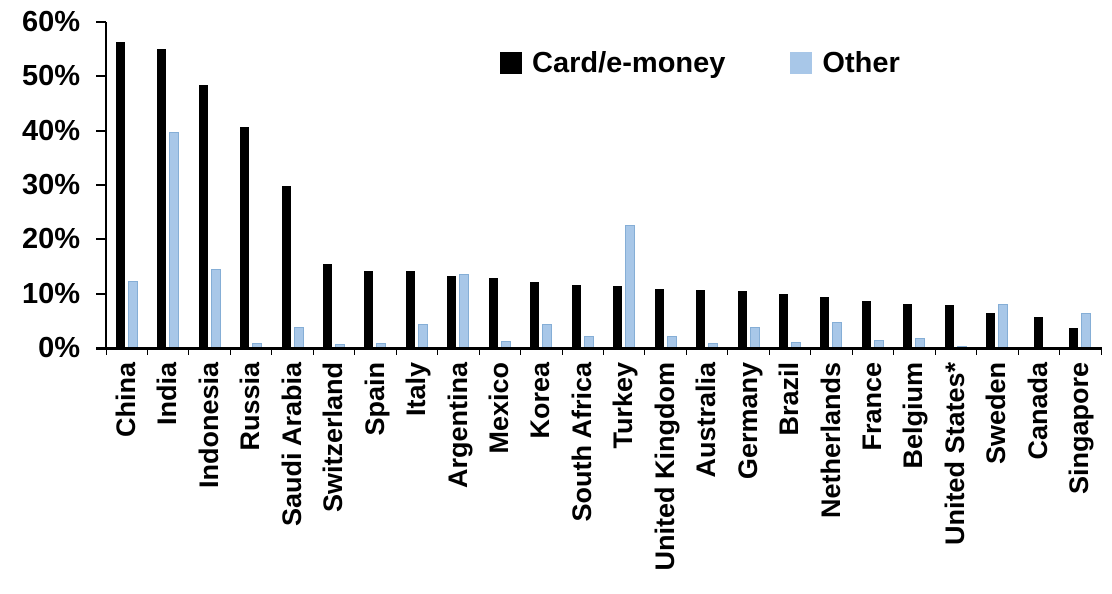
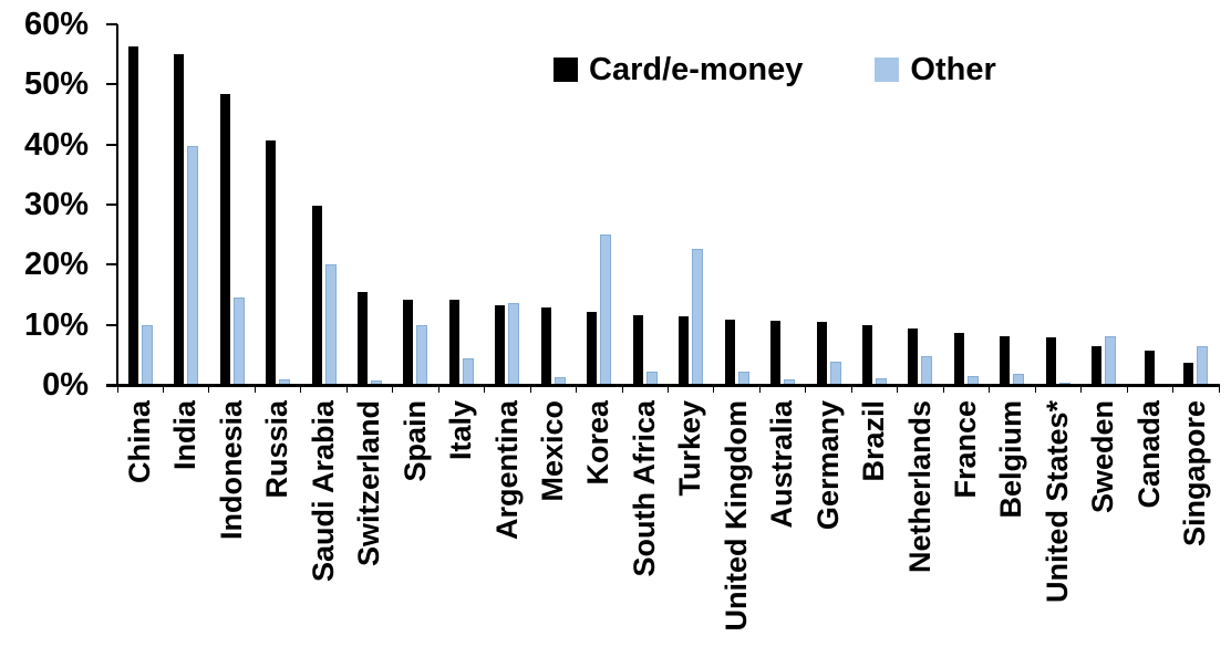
Other/China: 12% -> 10%
Other/Saudi Arabia: 4% -> 20%
Other/Spain: 1% -> 10%
Other/Korea: 4% -> 25%
